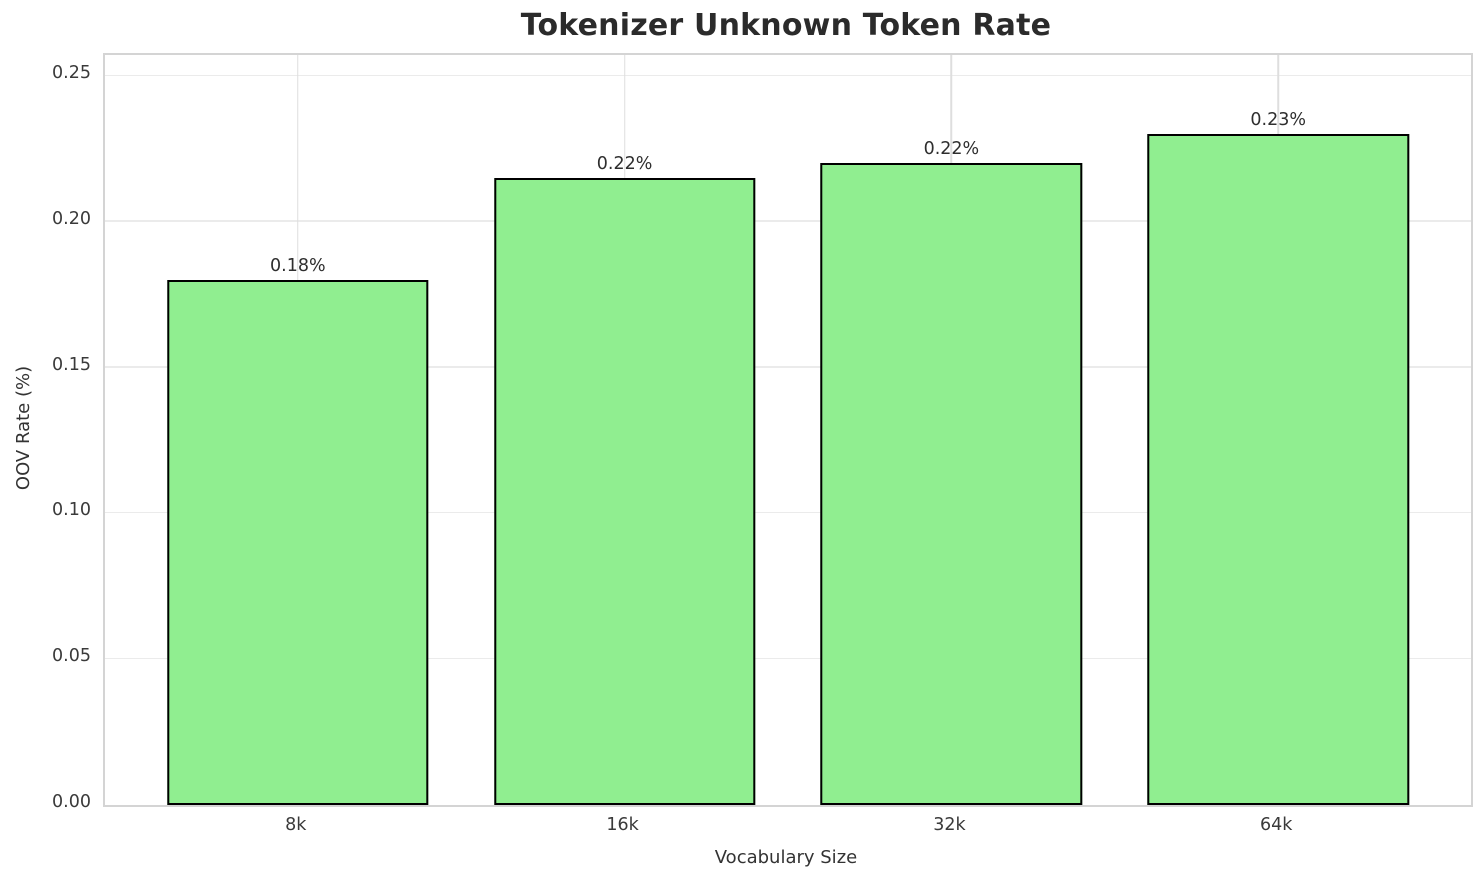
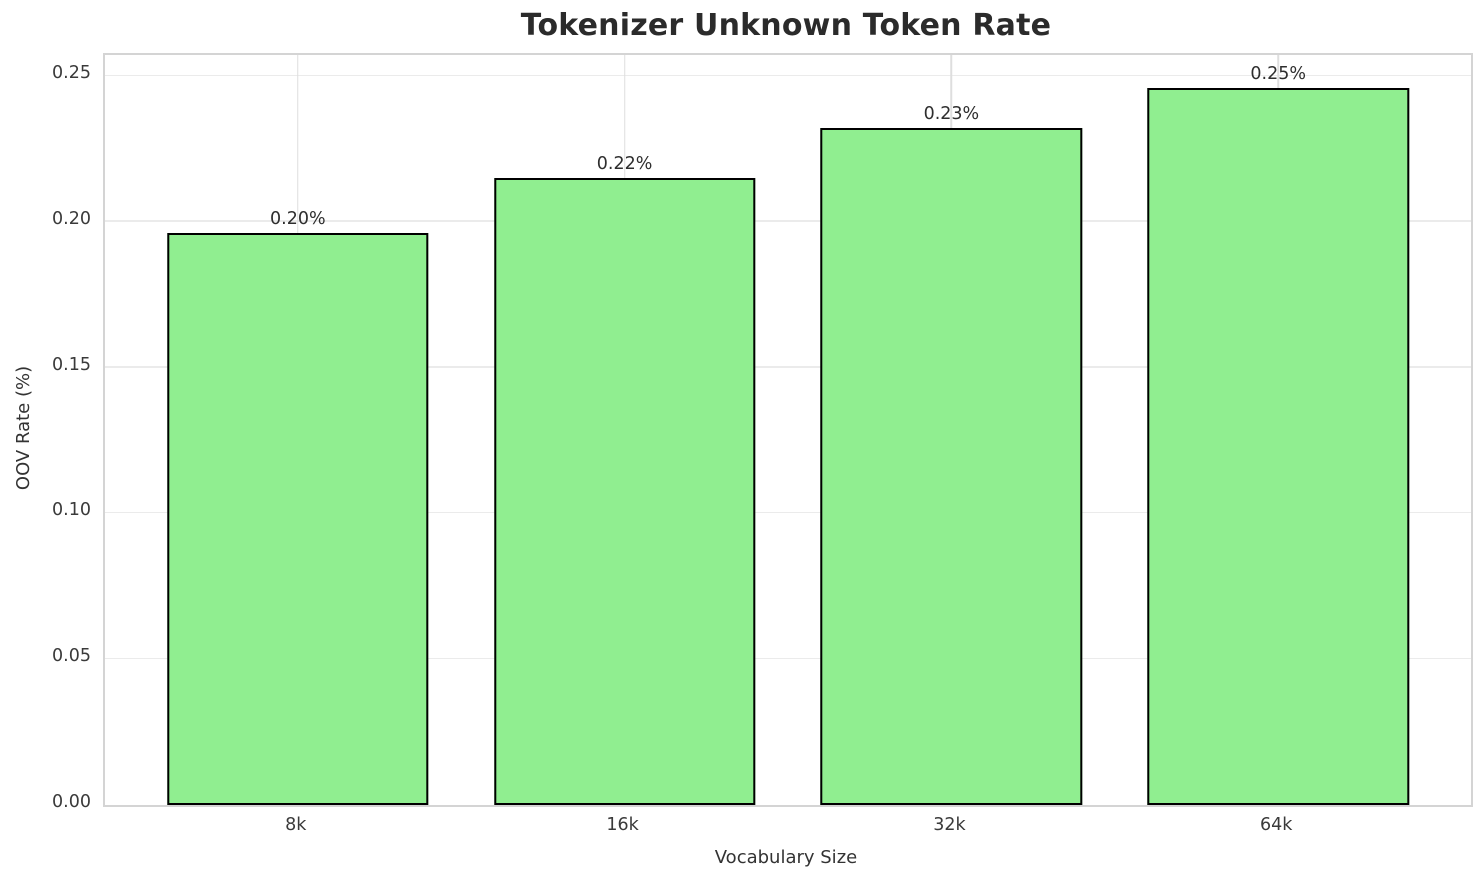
8k: 0.18% -> 0.20%
32k: 0.22% -> 0.23%
64k: 0.23% -> 0.25%
